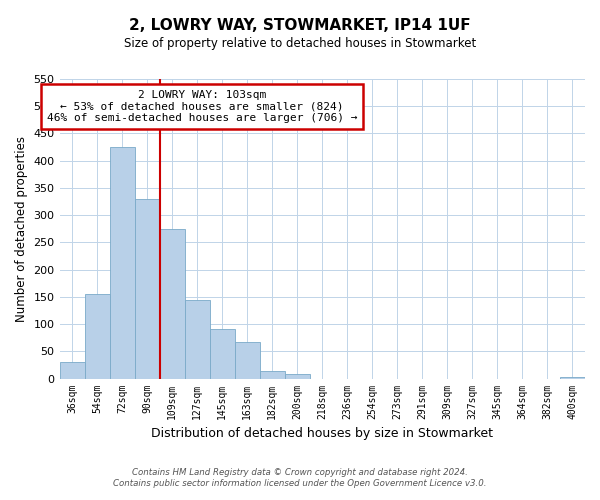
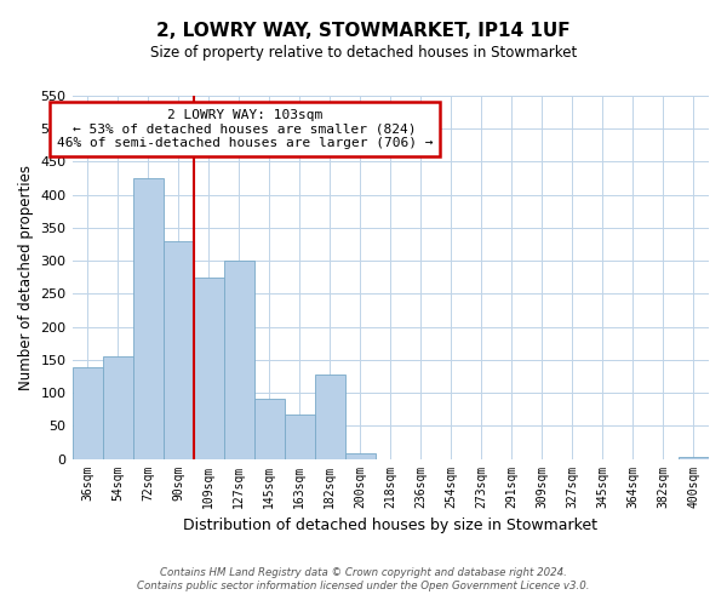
36sqm: 30 -> 138
127sqm: 145 -> 300
182sqm: 13 -> 128
